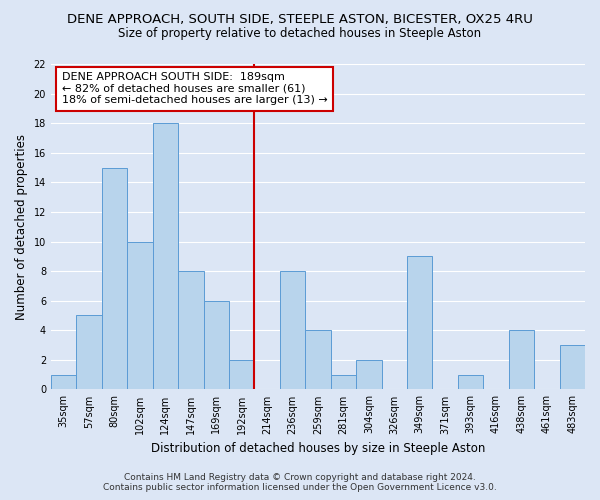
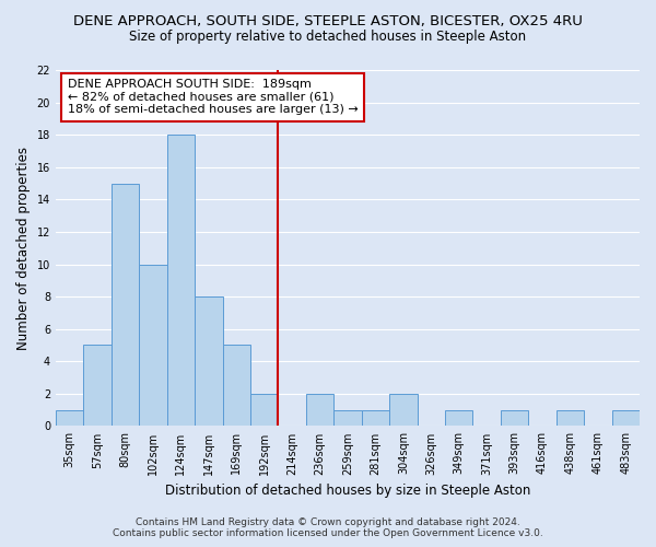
169sqm: 6 -> 5
236sqm: 8 -> 2
259sqm: 4 -> 1
349sqm: 9 -> 1
438sqm: 4 -> 1
483sqm: 3 -> 1
